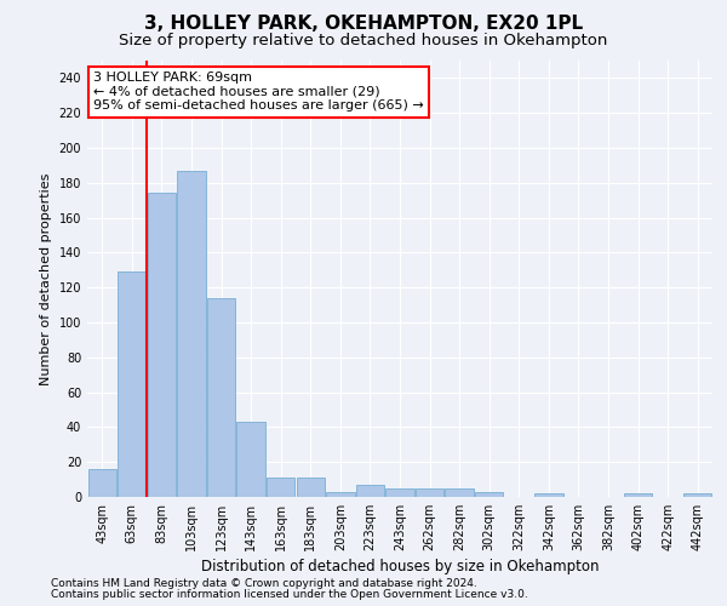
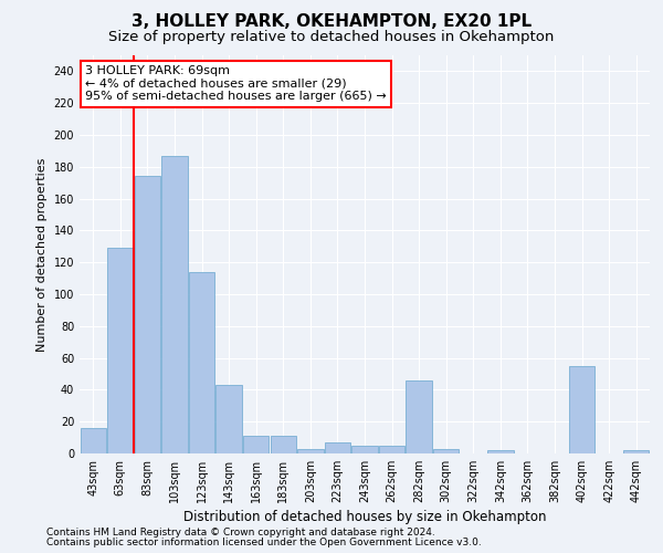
282sqm: 5 -> 46
402sqm: 2 -> 55
